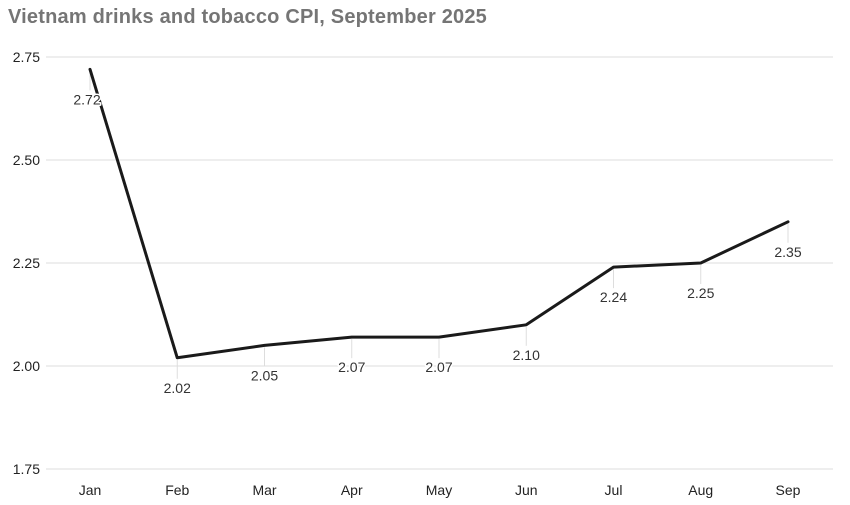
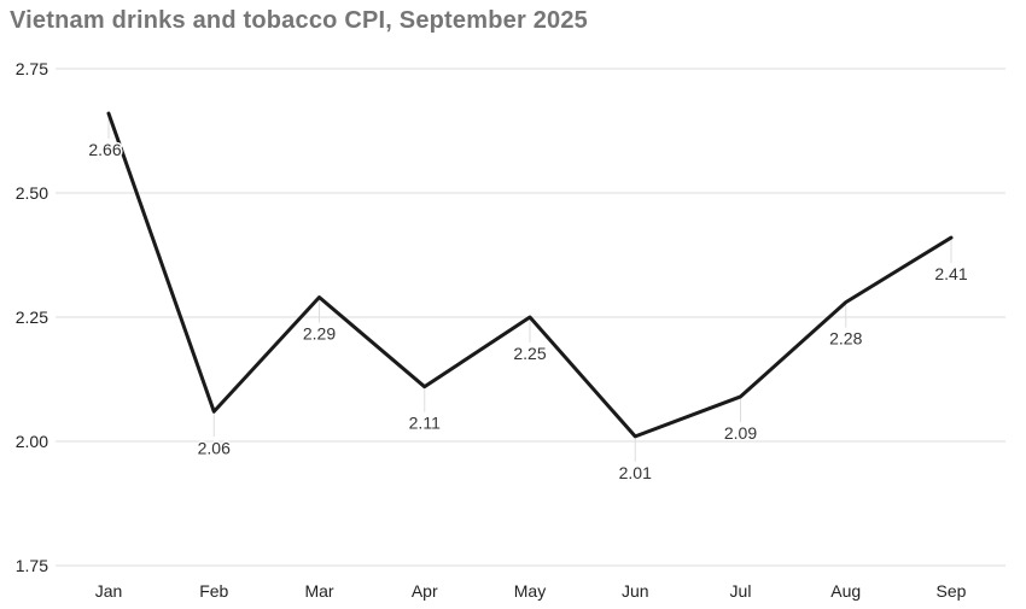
Jan: 2.72 -> 2.66
Feb: 2.02 -> 2.06
Mar: 2.05 -> 2.29
Apr: 2.07 -> 2.11
May: 2.07 -> 2.25
Jun: 2.10 -> 2.01
Jul: 2.24 -> 2.09
Aug: 2.25 -> 2.28
Sep: 2.35 -> 2.41
